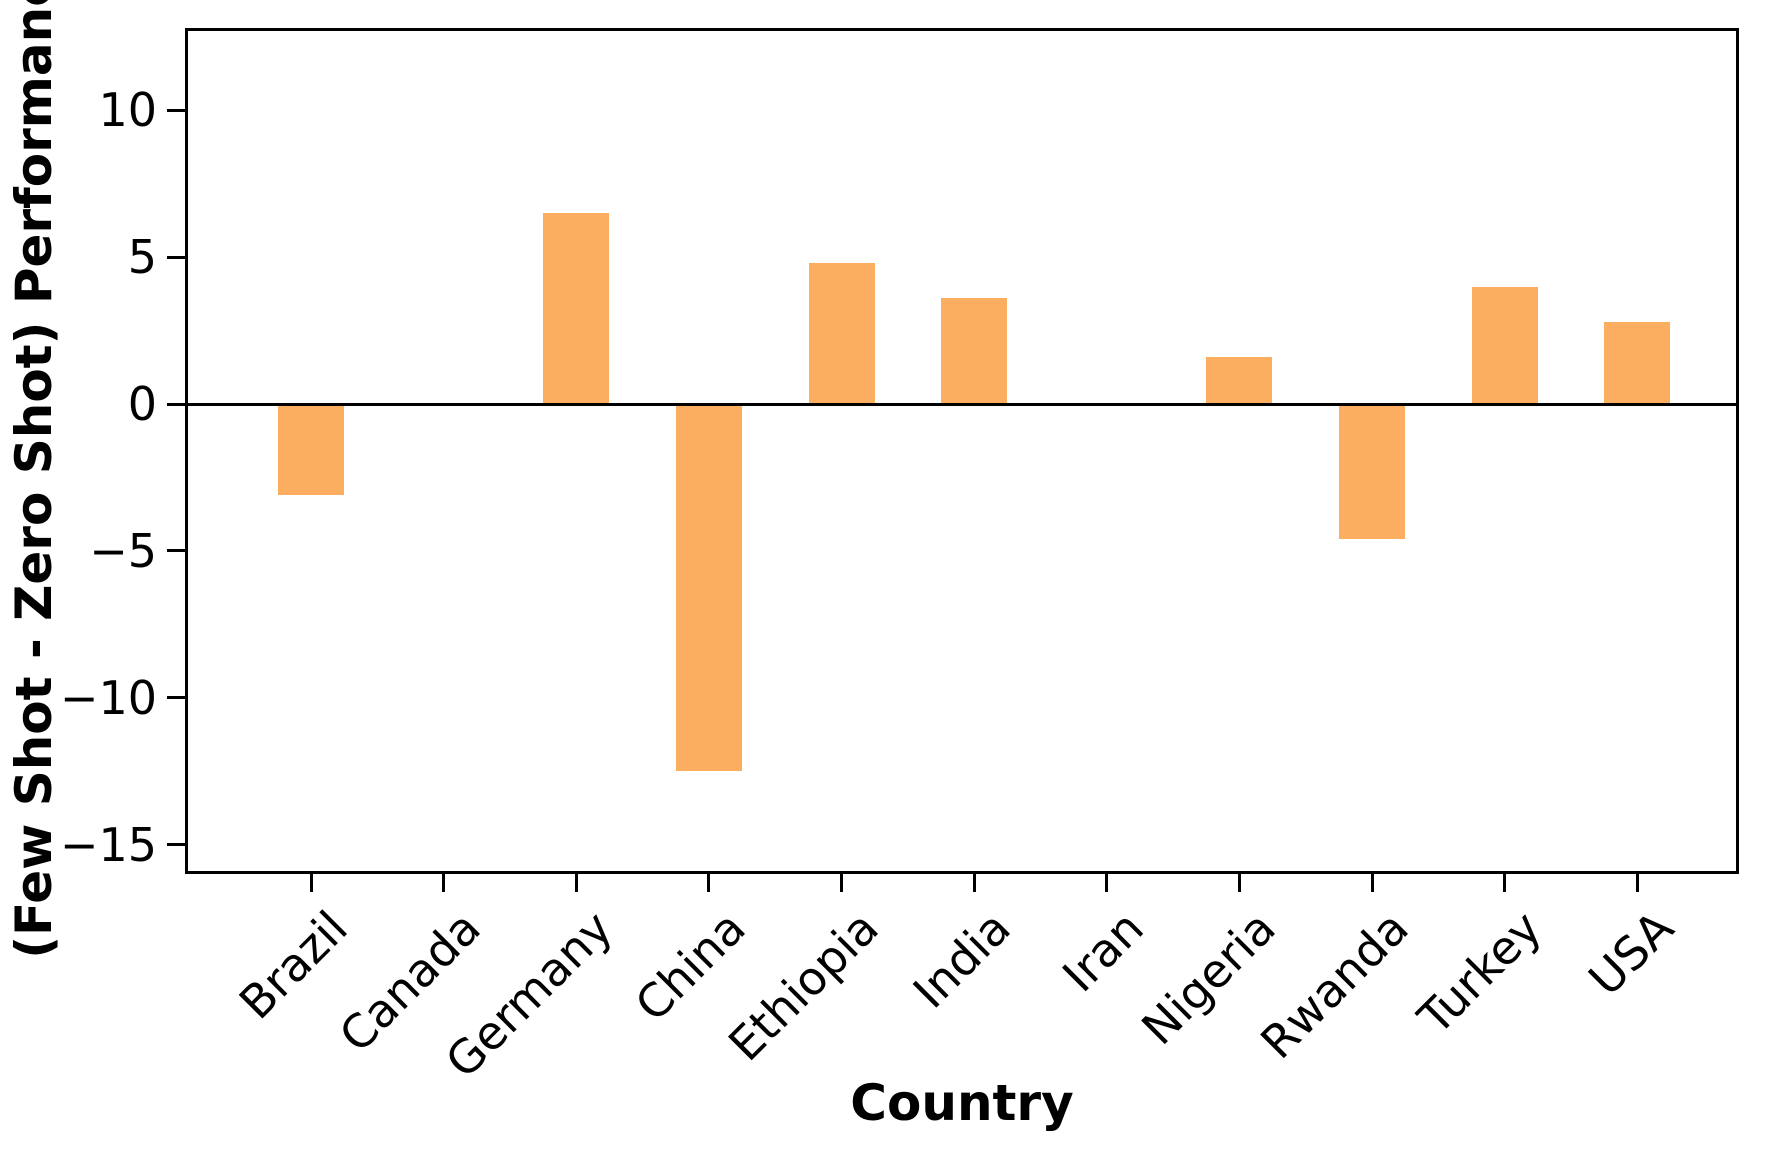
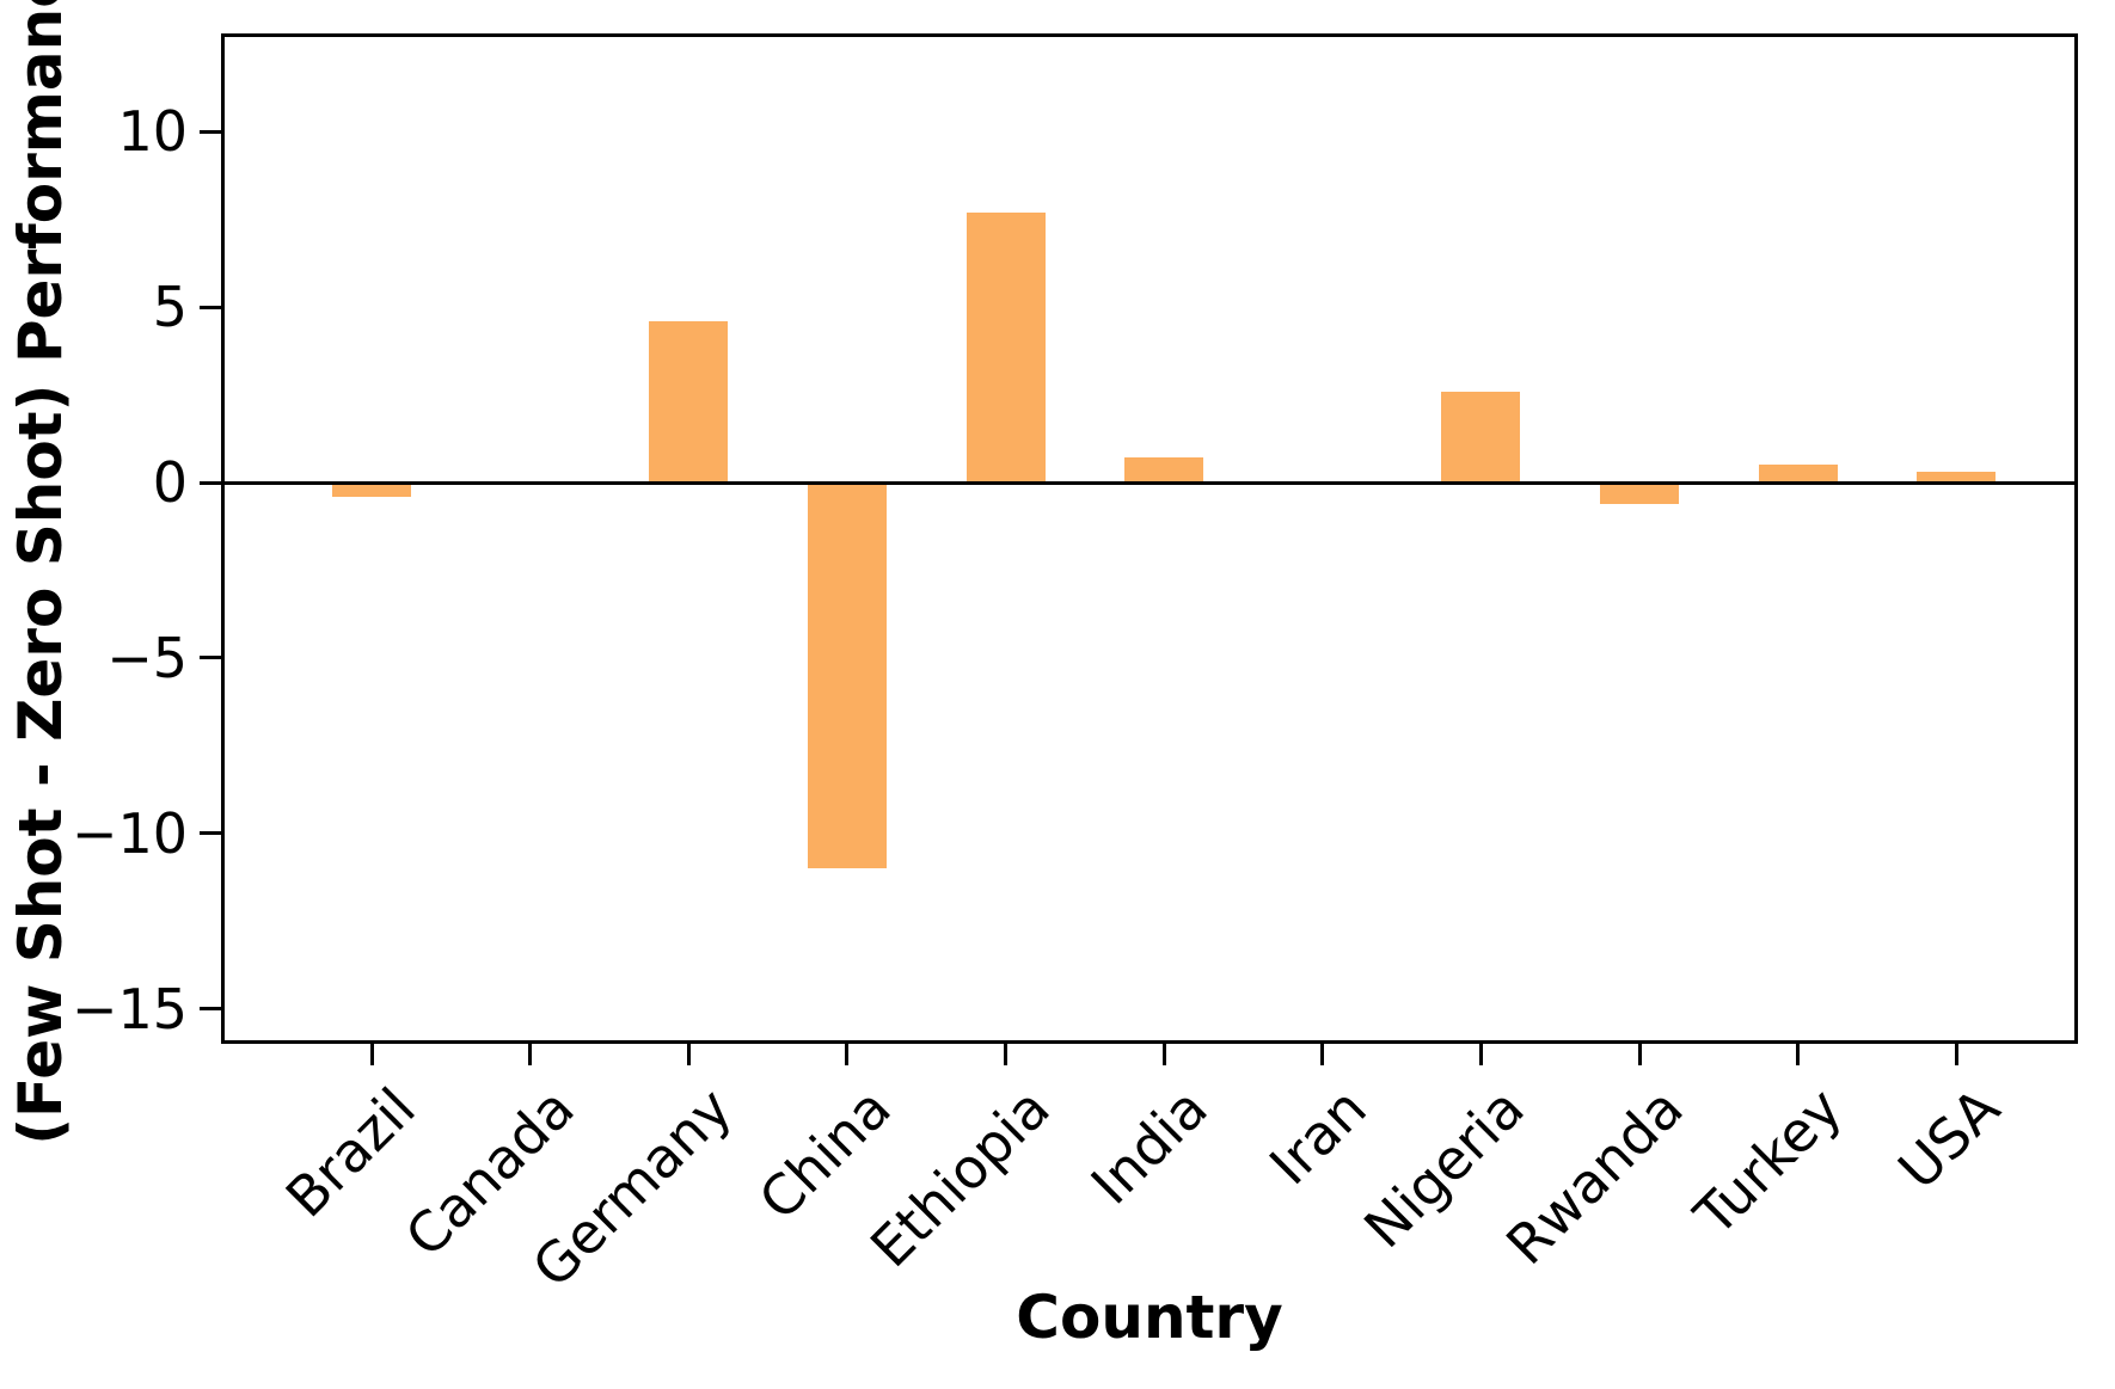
Brazil: -3.1 -> -0.4
Germany: 6.5 -> 4.6
China: -12.5 -> -11.0
Ethiopia: 4.8 -> 7.7
India: 3.6 -> 0.7
Nigeria: 1.6 -> 2.6
Rwanda: -4.6 -> -0.6
Turkey: 4.0 -> 0.5
USA: 2.8 -> 0.3
